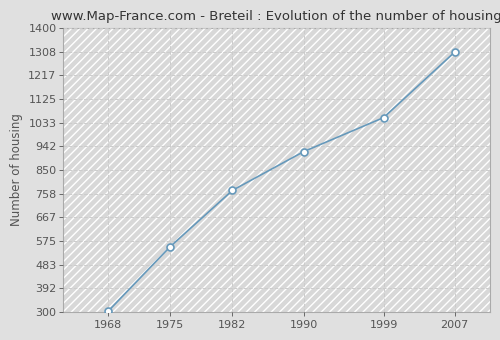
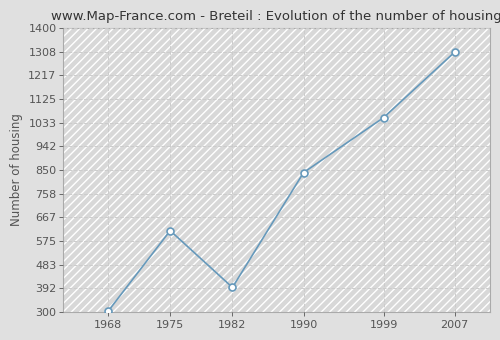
1975: 553 -> 615
1982: 771 -> 395
1990: 921 -> 840
